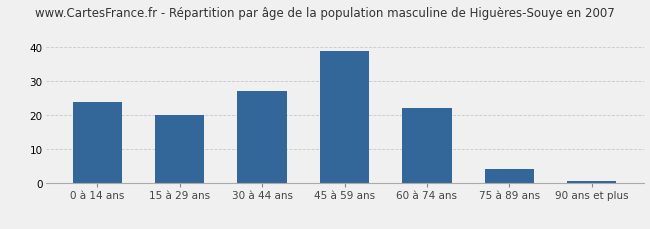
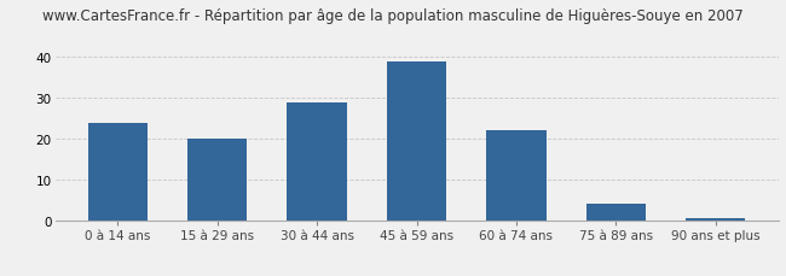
30 à 44 ans: 27.0 -> 29.0
